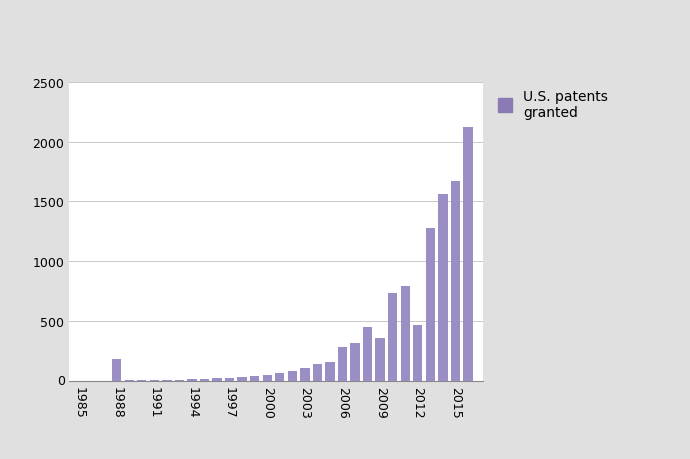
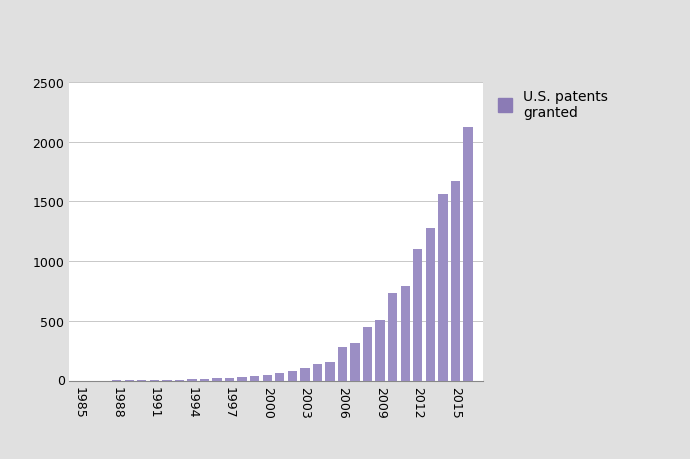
1988: 180 -> 0
2009: 360 -> 510
2012: 470 -> 1100
